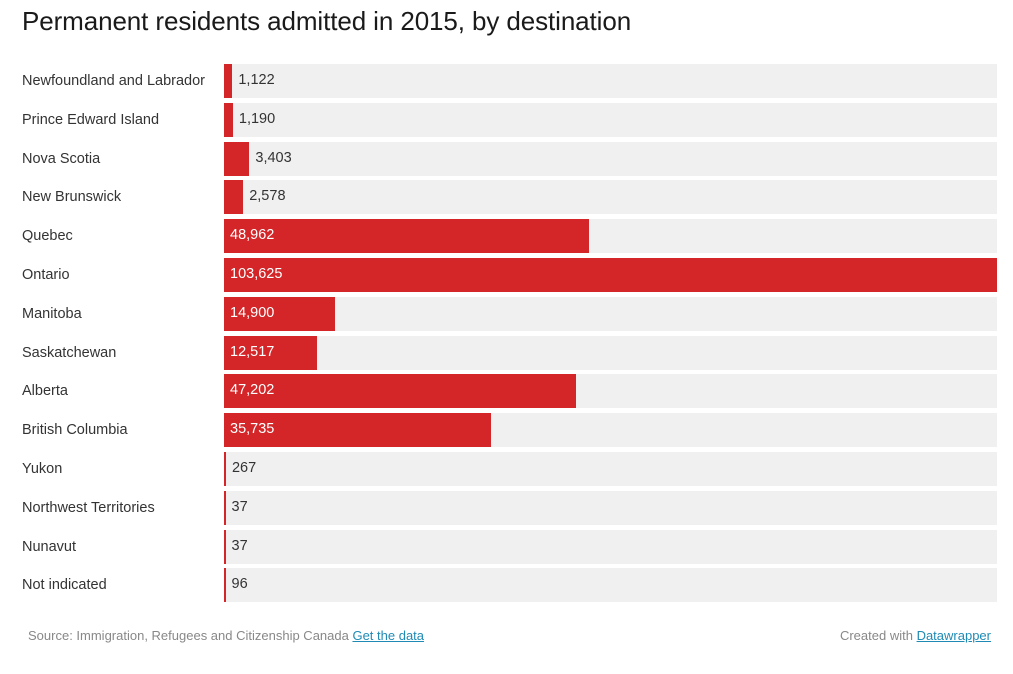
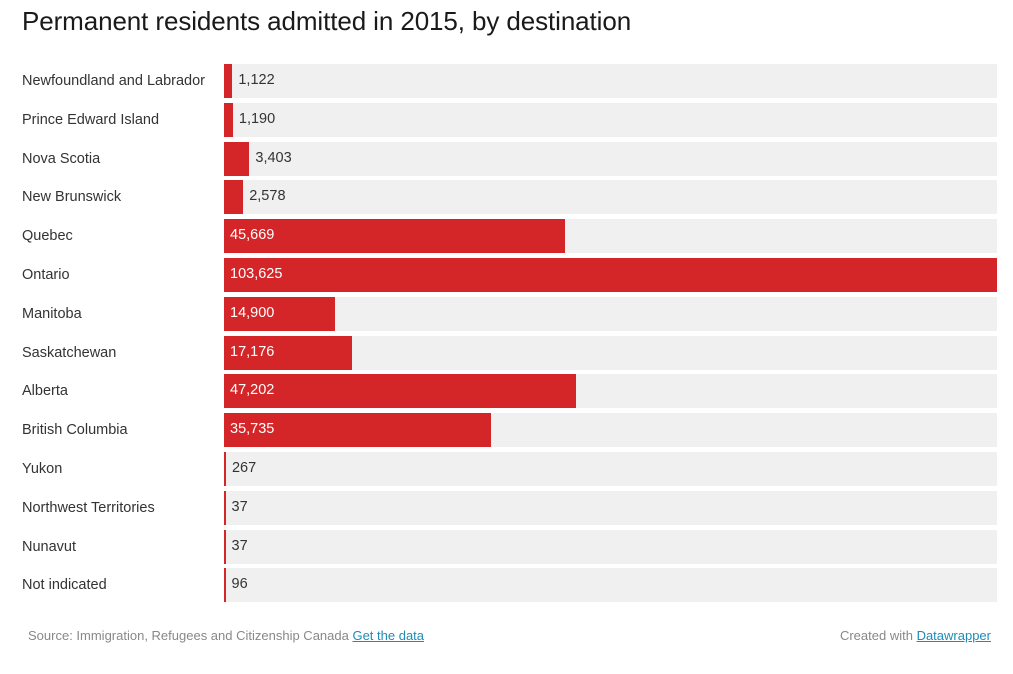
Quebec: 48,962 -> 45,669
Saskatchewan: 12,517 -> 17,176
